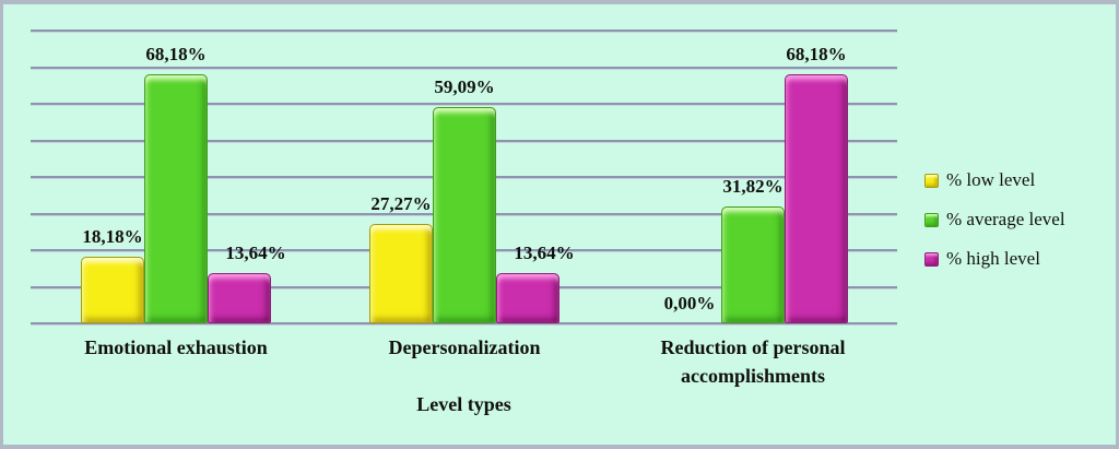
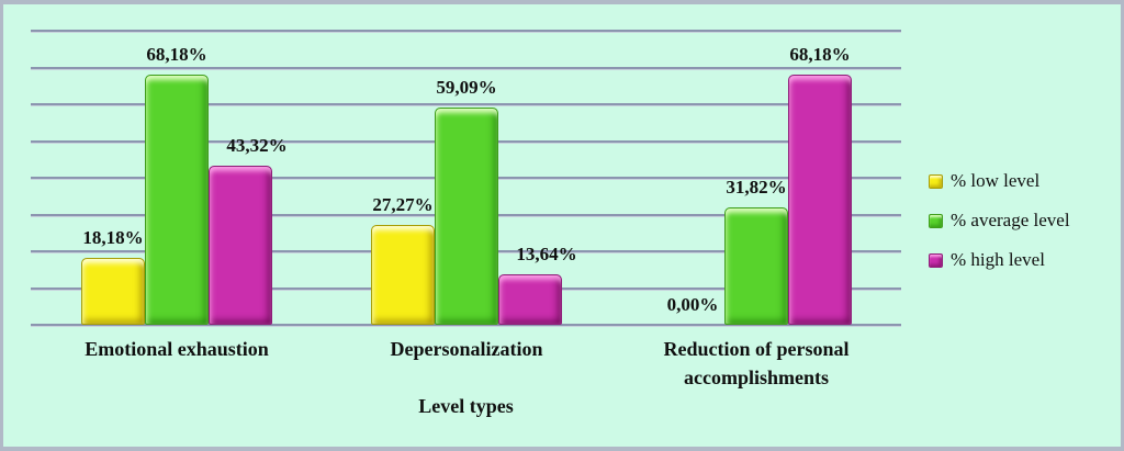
% high level/Emotional exhaustion: 13,64% -> 43,32%
